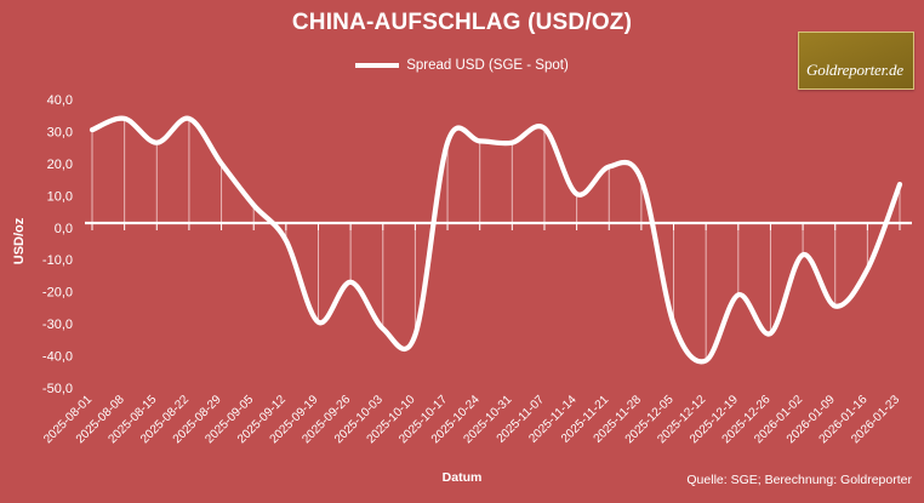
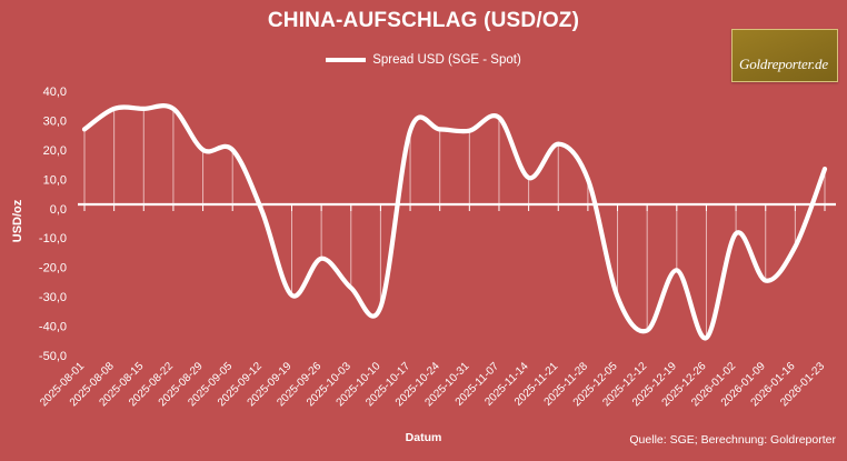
2025-08-01: 30 -> 27
2025-08-15: 26 -> 34
2025-09-05: 7 -> 20
2025-09-12: -4 -> -1
2025-10-03: -32 -> -27
2025-11-21: 19 -> 22
2025-11-28: 15 -> 10
2025-12-26: -33 -> -44
